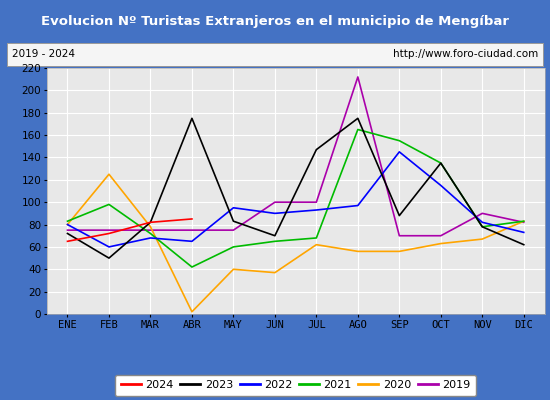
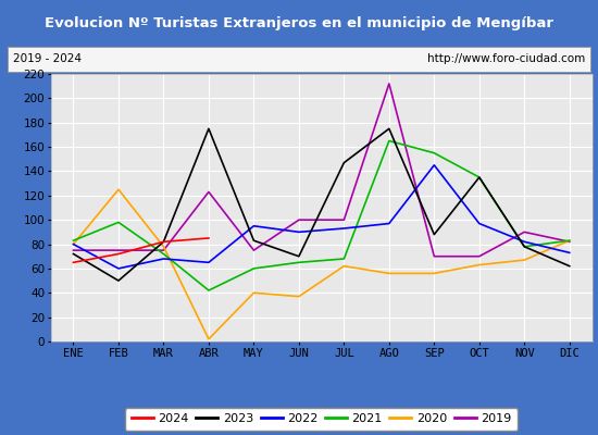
2019/ABR: 75 -> 123
2022/OCT: 115 -> 97
